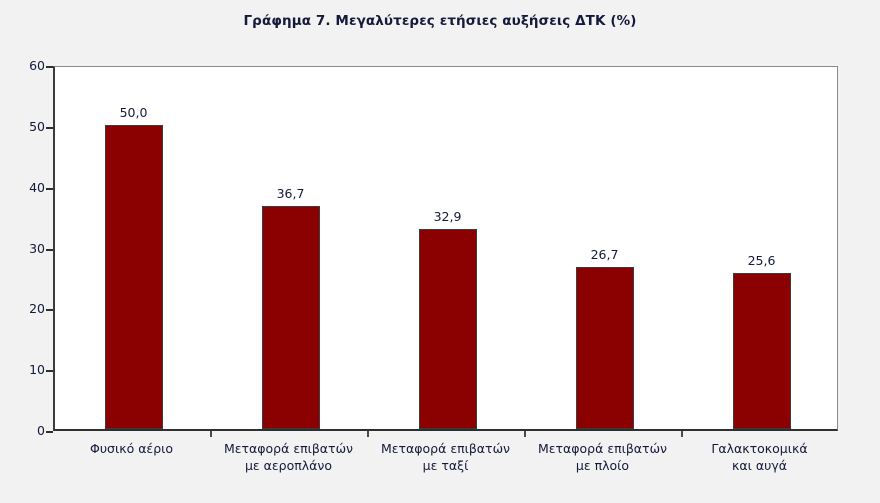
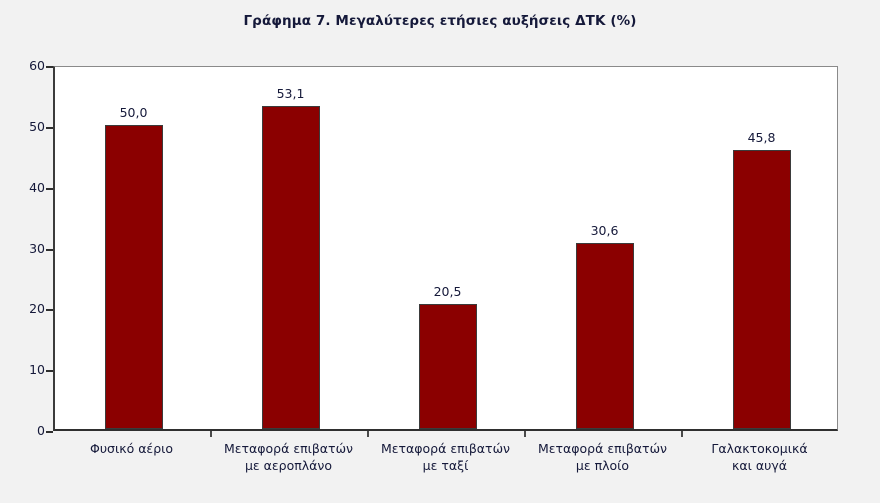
Μεταφορά επιβατών με αεροπλάνο: 36,7 -> 53,1
Μεταφορά επιβατών με ταξί: 32,9 -> 20,5
Μεταφορά επιβατών με πλοίο: 26,7 -> 30,6
Γαλακτοκομικά και αυγά: 25,6 -> 45,8
